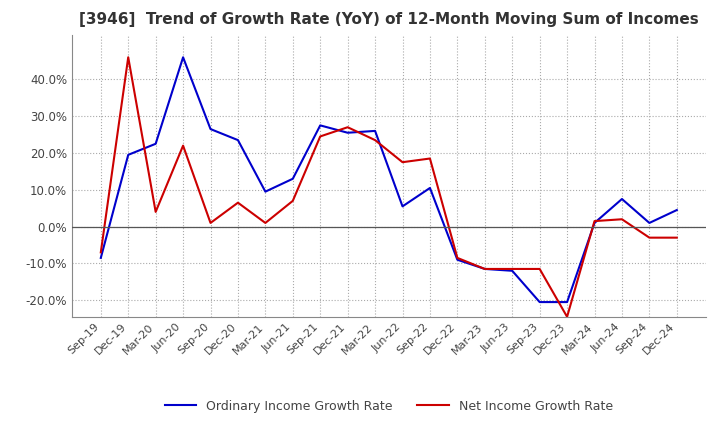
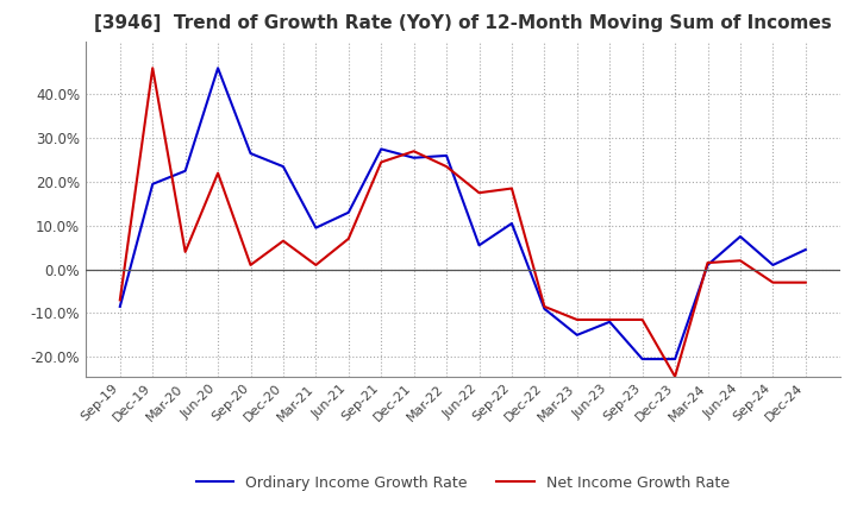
Ordinary Income Growth Rate/Mar-23: -11.5% -> -15.0%
